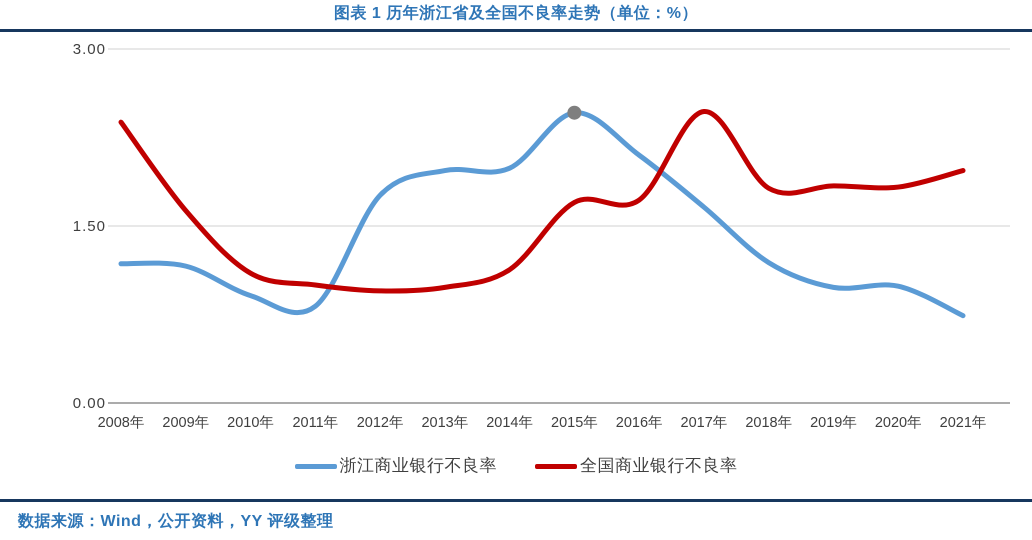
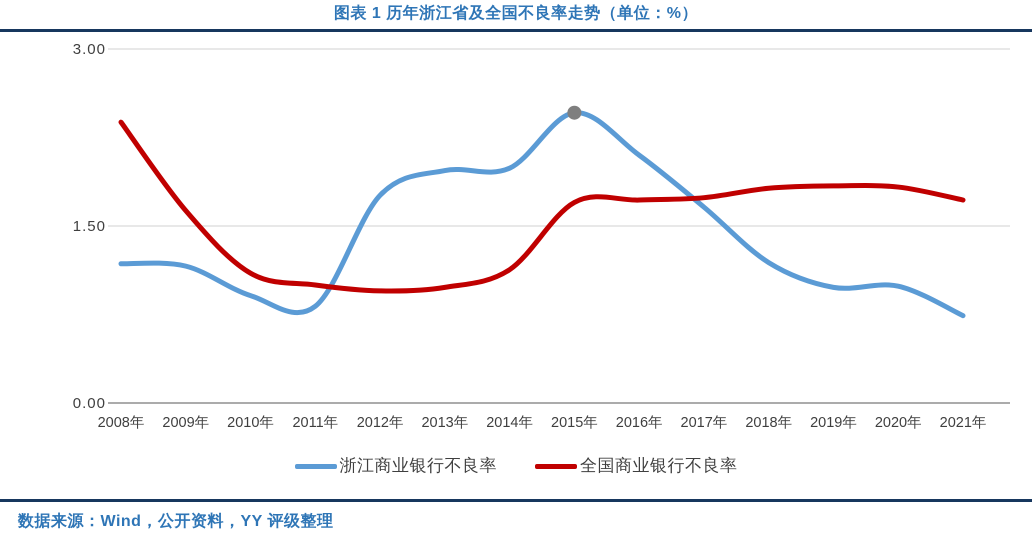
全国商业银行不良率/2017年: 2.47 -> 1.74
全国商业银行不良率/2021年: 1.97 -> 1.72
